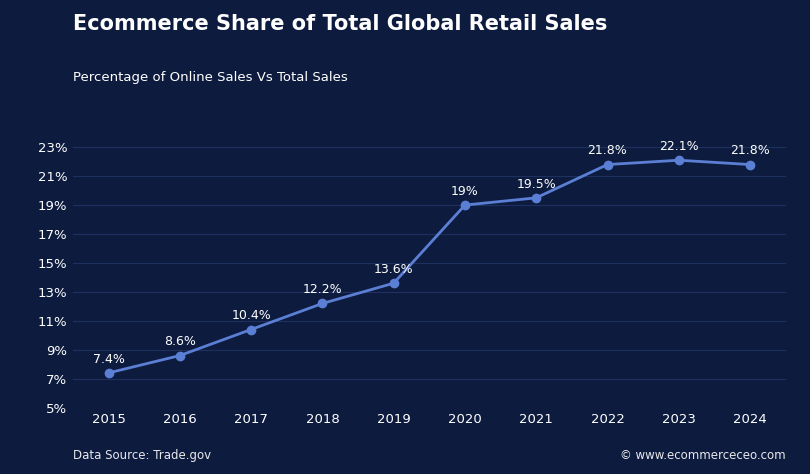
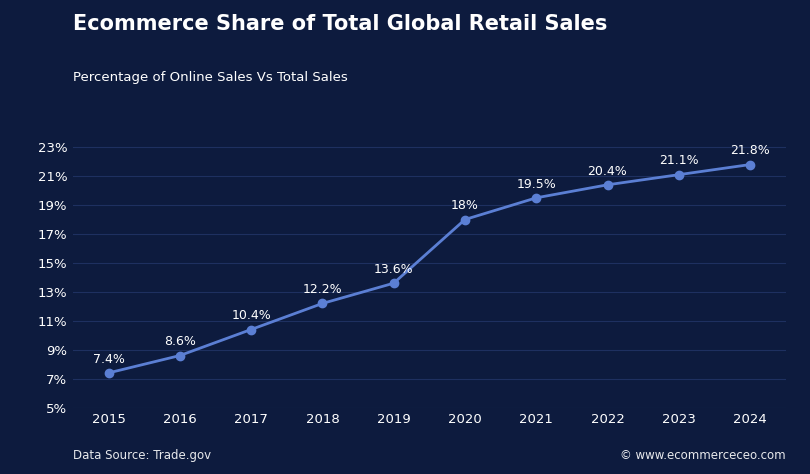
2020: 19% -> 18%
2022: 21.8% -> 20.4%
2023: 22.1% -> 21.1%
